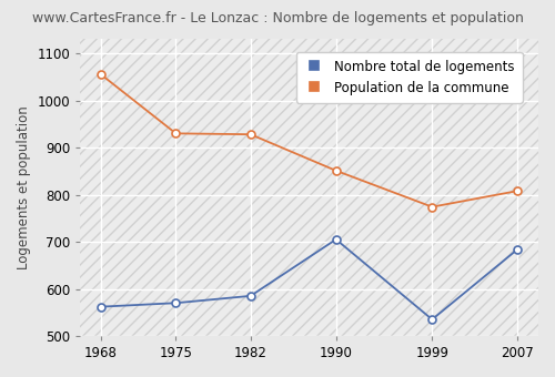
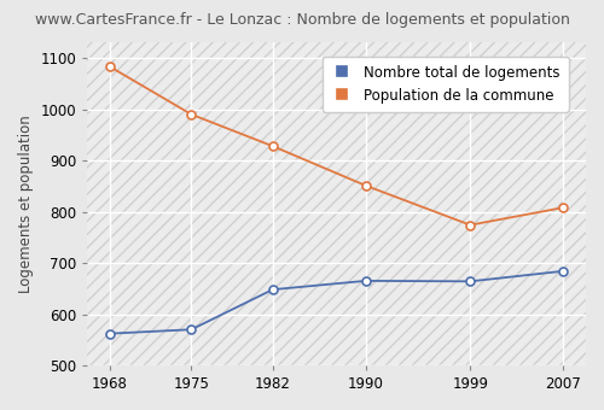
Population de la commune/1968: 1055 -> 1083
Population de la commune/1975: 930 -> 990
Nombre total de logements/1982: 585 -> 648
Nombre total de logements/1990: 705 -> 665
Nombre total de logements/1999: 535 -> 664
